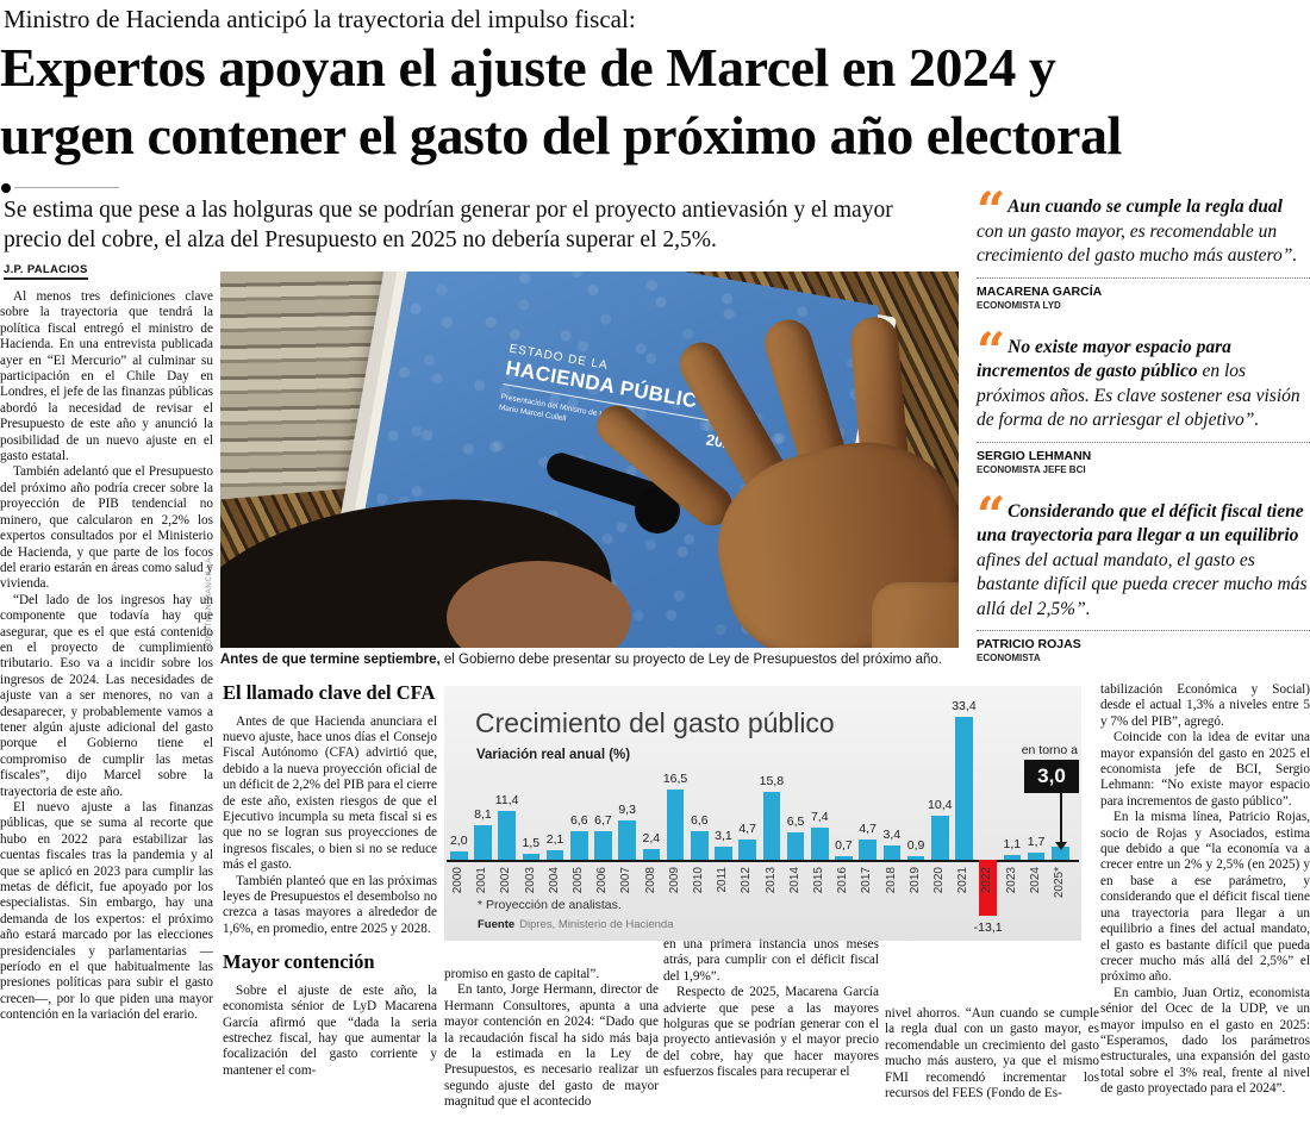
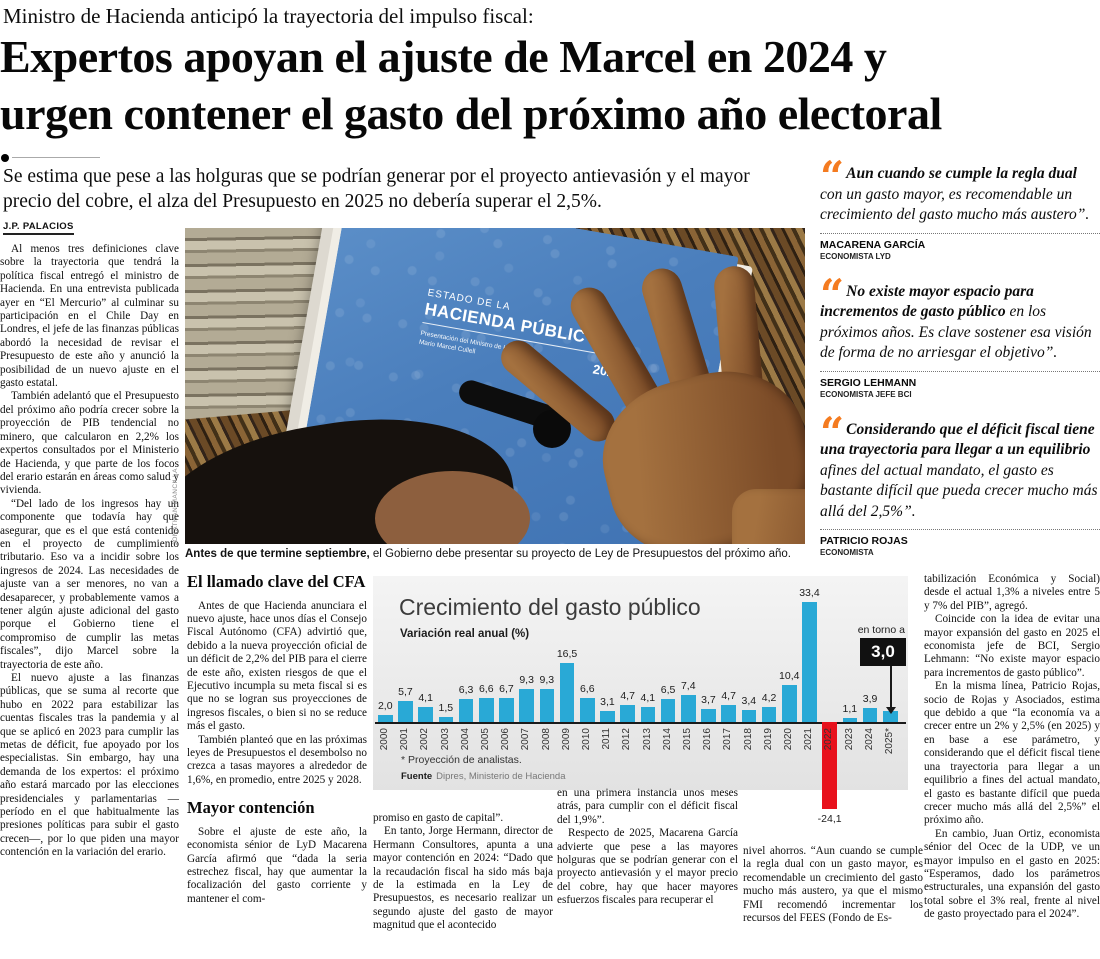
2001: 8,1 -> 5,7
2002: 11,4 -> 4,1
2004: 2,1 -> 6,3
2008: 2,4 -> 9,3
2013: 15,8 -> 4,1
2016: 0,7 -> 3,7
2019: 0,9 -> 4,2
2022: -13,1 -> -24,1
2024: 1,7 -> 3,9
